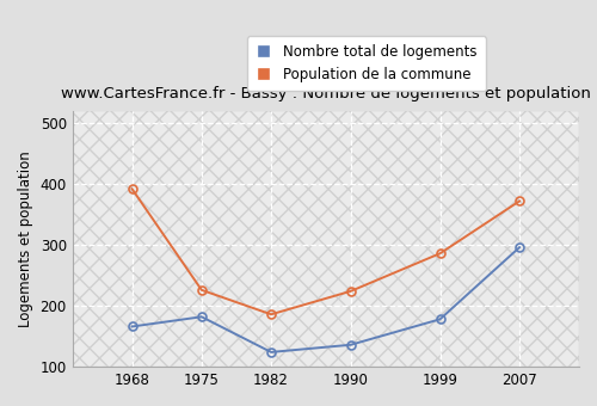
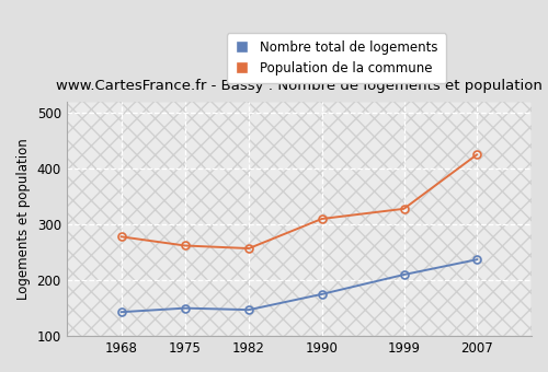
Nombre total de logements/1968: 166 -> 143
Population de la commune/1968: 392 -> 278
Nombre total de logements/1975: 182 -> 150
Population de la commune/1975: 226 -> 262
Nombre total de logements/1982: 124 -> 147
Population de la commune/1982: 186 -> 257
Nombre total de logements/1990: 136 -> 175
Population de la commune/1990: 224 -> 310
Nombre total de logements/1999: 178 -> 210
Population de la commune/1999: 286 -> 328
Nombre total de logements/2007: 296 -> 237
Population de la commune/2007: 372 -> 425
